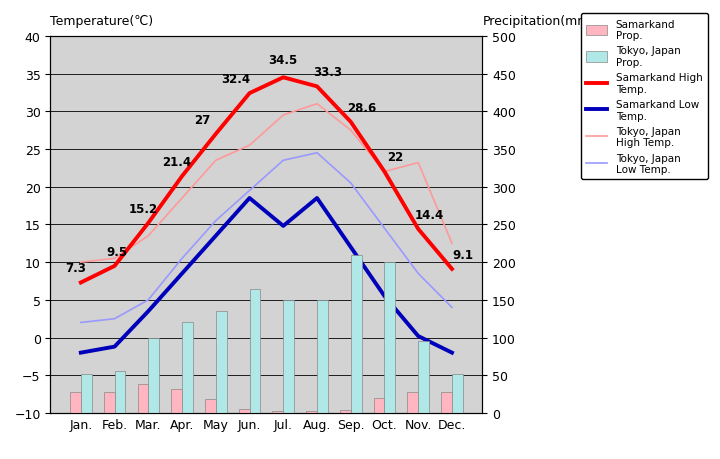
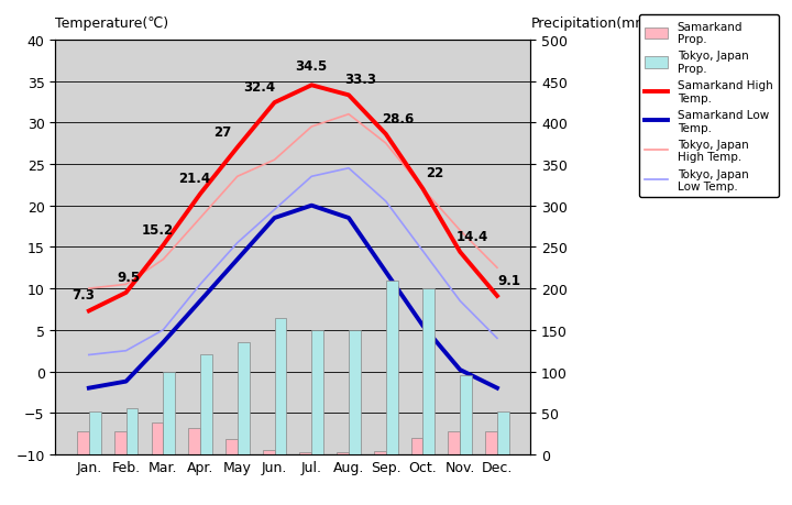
Samarkand Low Temp./Jul.: 14.8 -> 20.0
Tokyo, Japan High Temp./Nov.: 23.2 -> 17.0
